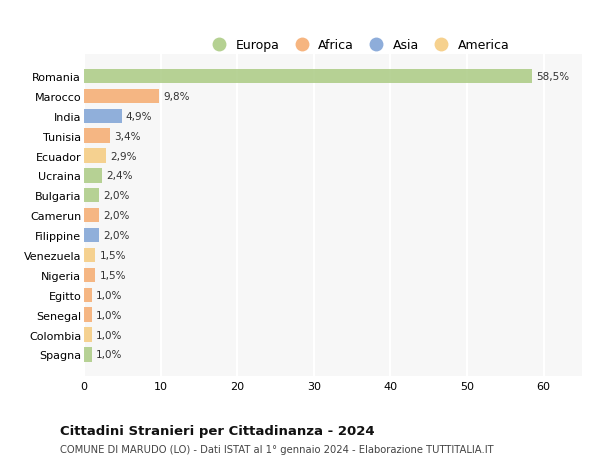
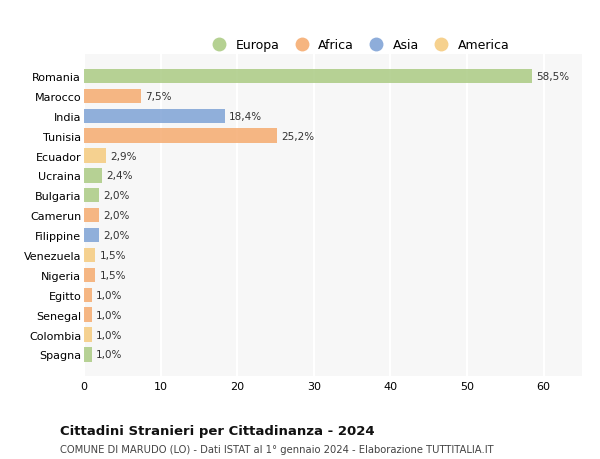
Marocco: 9,8% -> 7,5%
India: 4,9% -> 18,4%
Tunisia: 3,4% -> 25,2%
